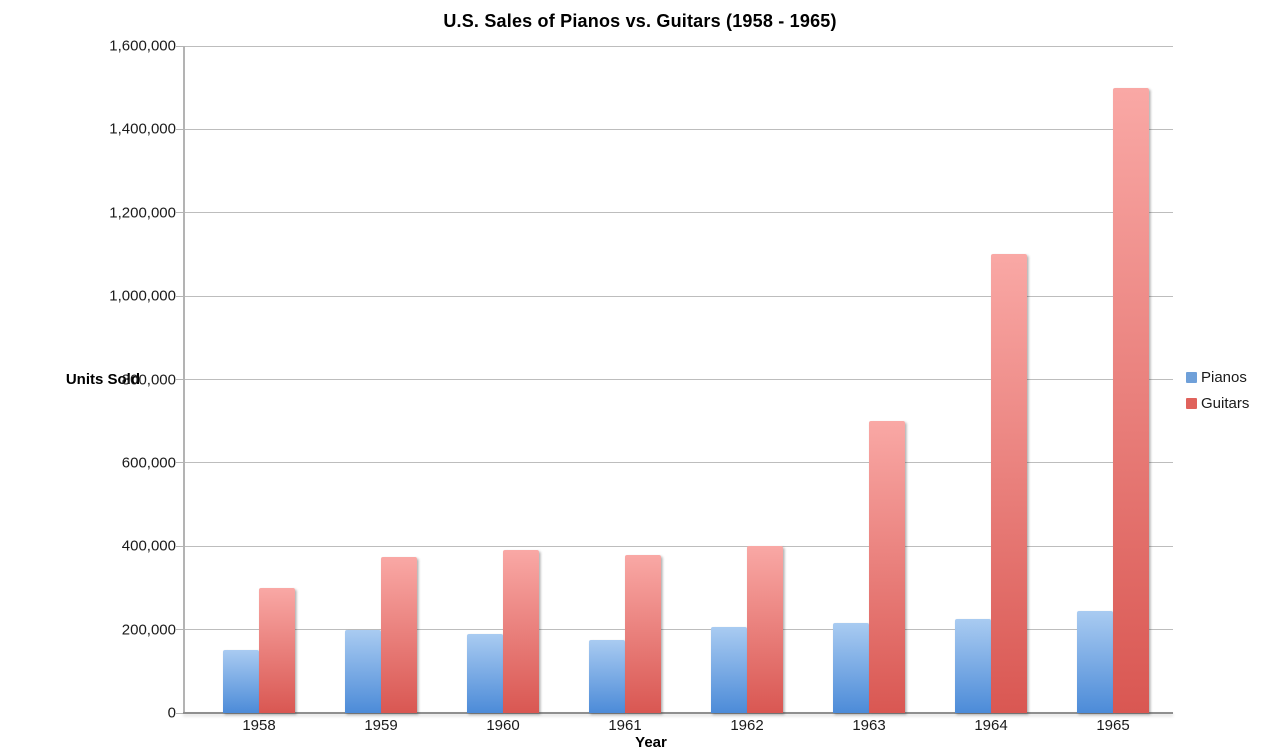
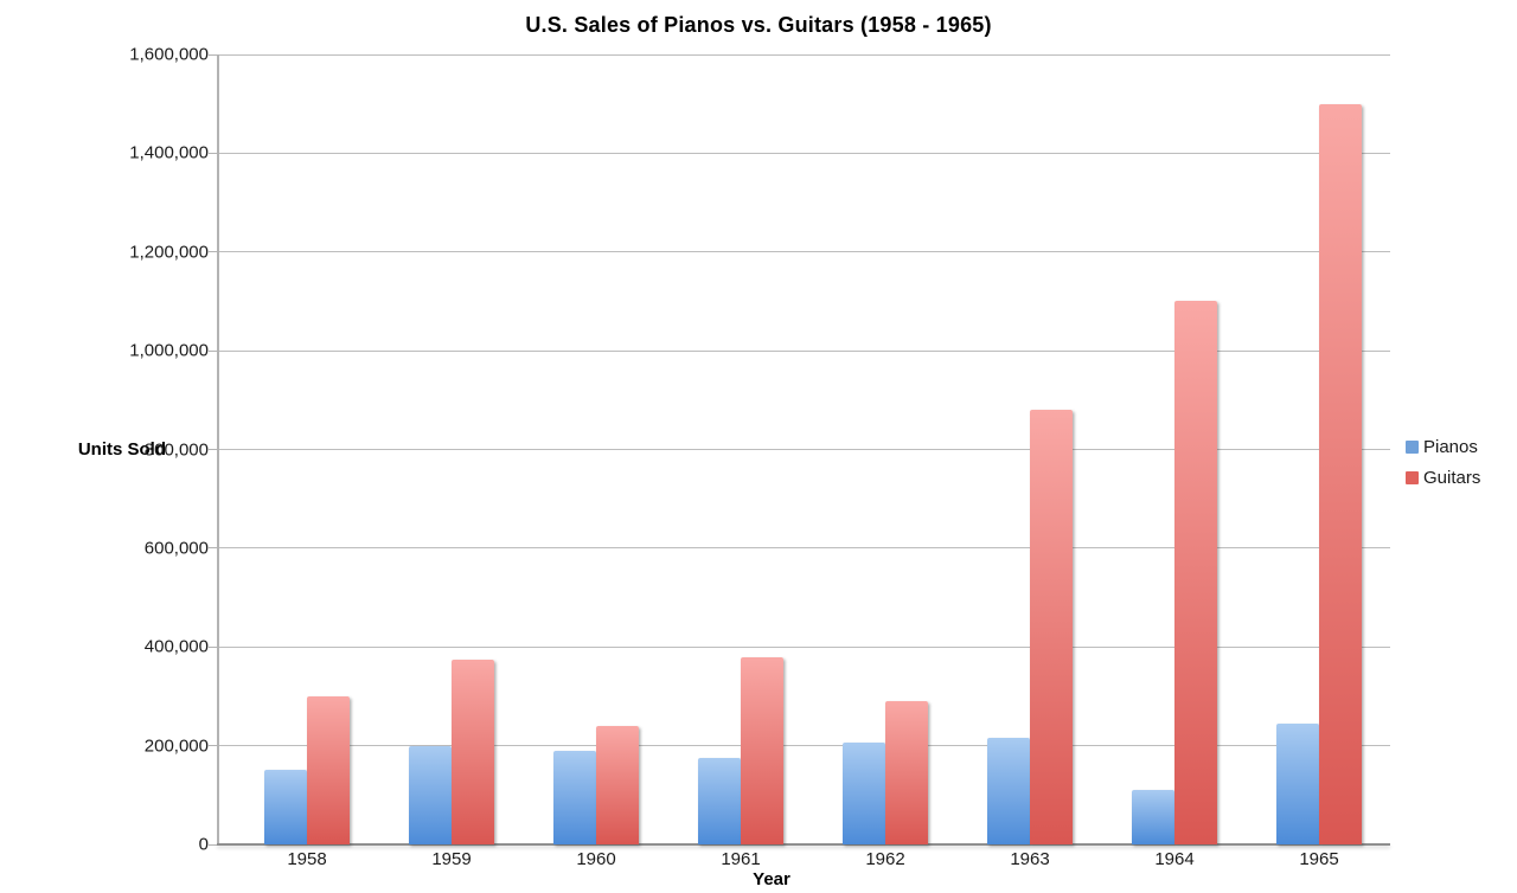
Guitars/1960: 390000 -> 240000
Guitars/1962: 400000 -> 290000
Guitars/1963: 700000 -> 880000
Pianos/1964: 220000 -> 110000
